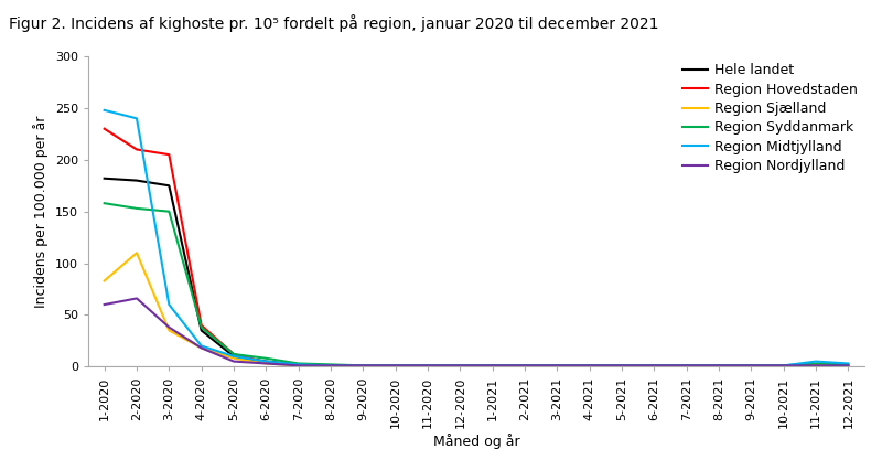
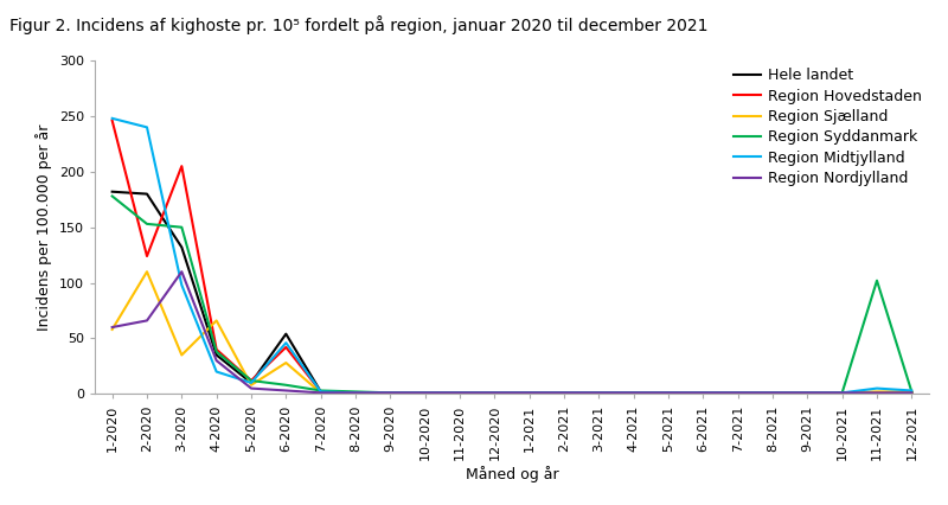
Region Hovedstaden/1-2020: 230 -> 246
Region Sjælland/1-2020: 83 -> 58
Region Syddanmark/1-2020: 158 -> 178
Region Hovedstaden/2-2020: 210 -> 124
Hele landet/3-2020: 175 -> 132
Region Midtjylland/3-2020: 60 -> 98
Region Nordjylland/3-2020: 38 -> 110
Region Sjælland/4-2020: 18 -> 66
Region Nordjylland/4-2020: 18 -> 30
Hele landet/6-2020: 5 -> 54
Region Hovedstaden/6-2020: 4 -> 42
Region Sjælland/6-2020: 3 -> 28
Region Midtjylland/6-2020: 5 -> 46
Region Syddanmark/11-2021: 3 -> 102
